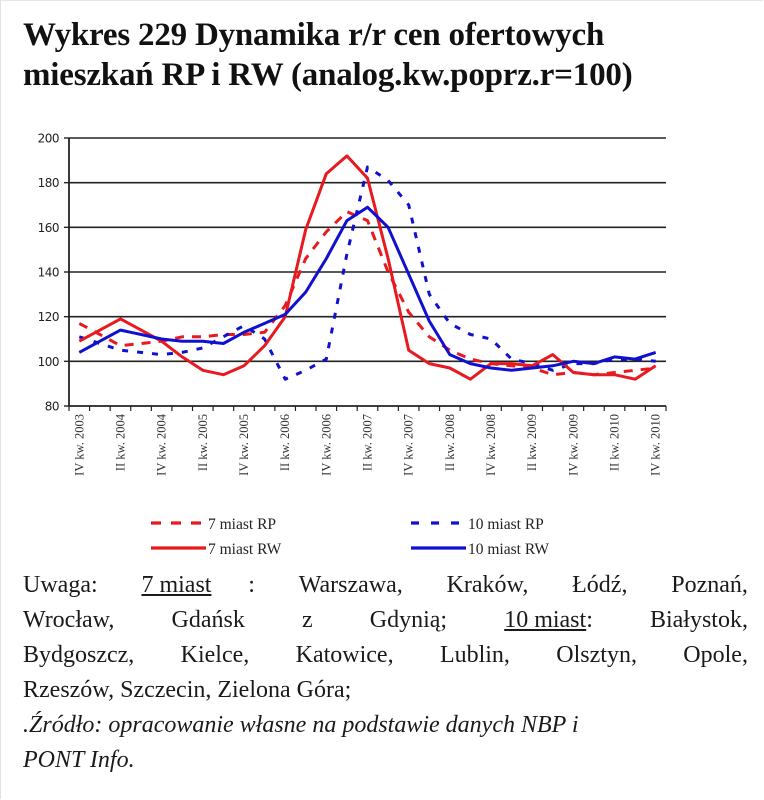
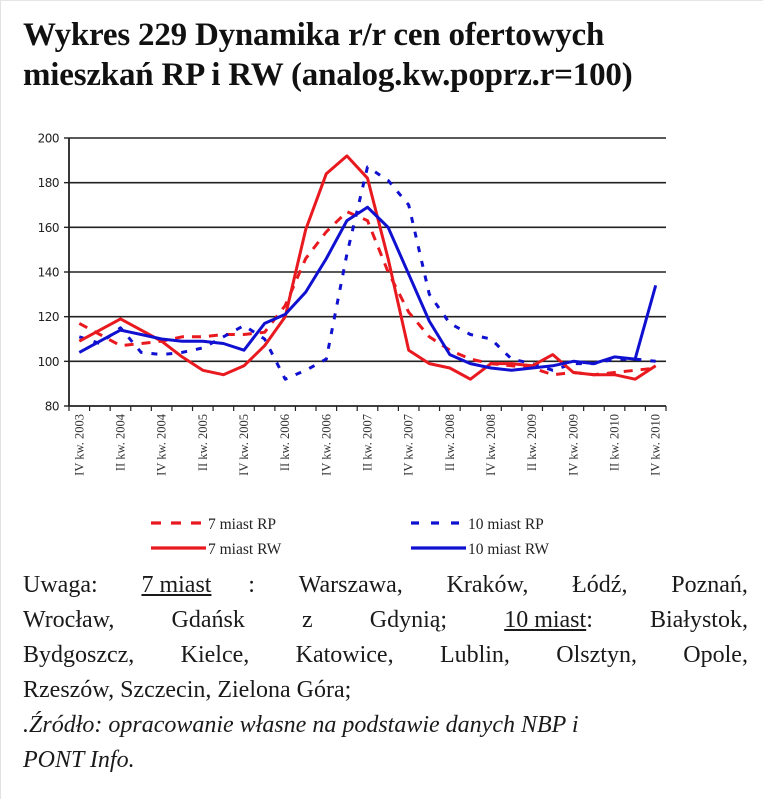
10 miast RP/II kw. 2004: 105 -> 115
10 miast RW/IV kw. 2005: 113 -> 105
10 miast RW/IV kw. 2010: 104 -> 134
